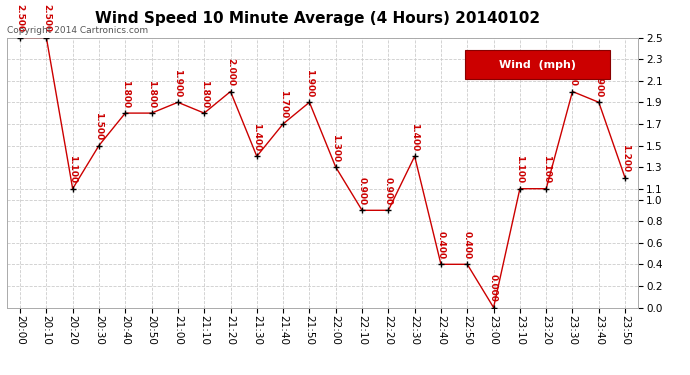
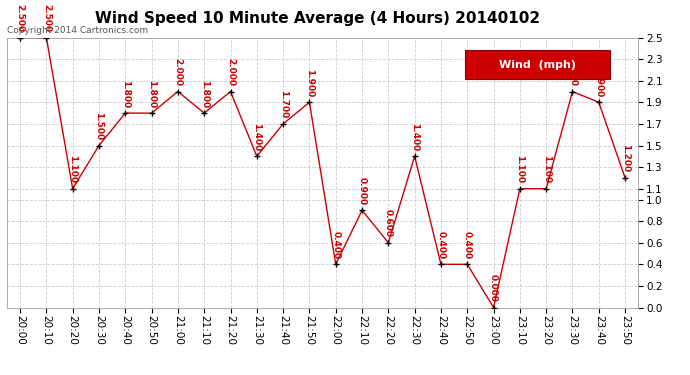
21:00: 1.900 -> 2.000
22:00: 1.300 -> 0.400
22:20: 0.900 -> 0.600
